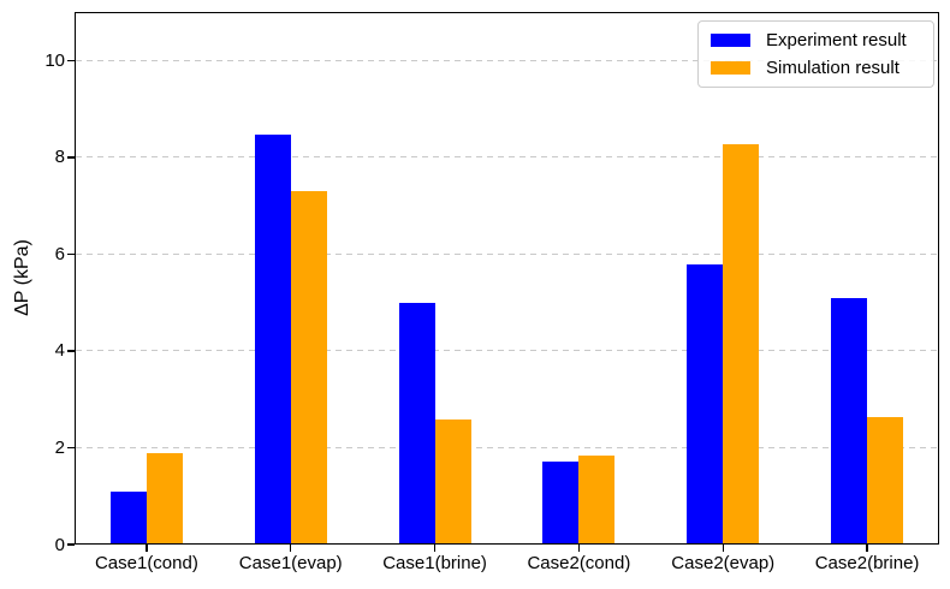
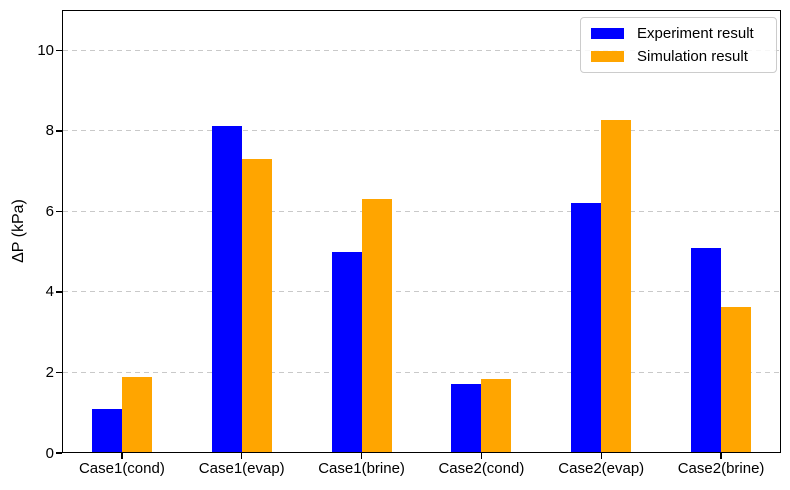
Experiment result/Case1(evap): 8.5 -> 8.1
Simulation result/Case1(brine): 2.6 -> 6.3
Experiment result/Case2(evap): 5.8 -> 6.2
Simulation result/Case2(brine): 2.6 -> 3.6
